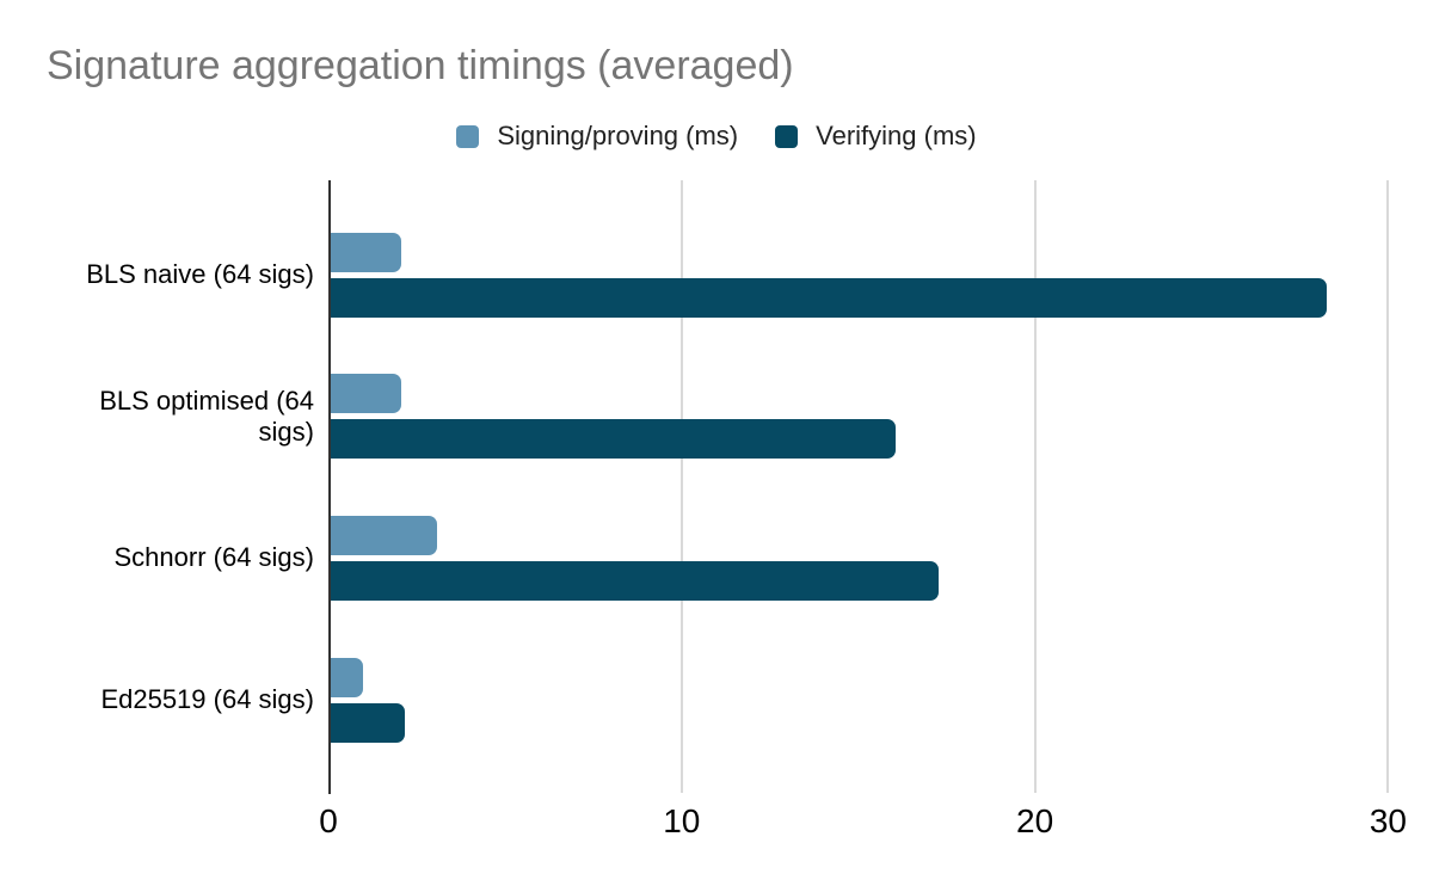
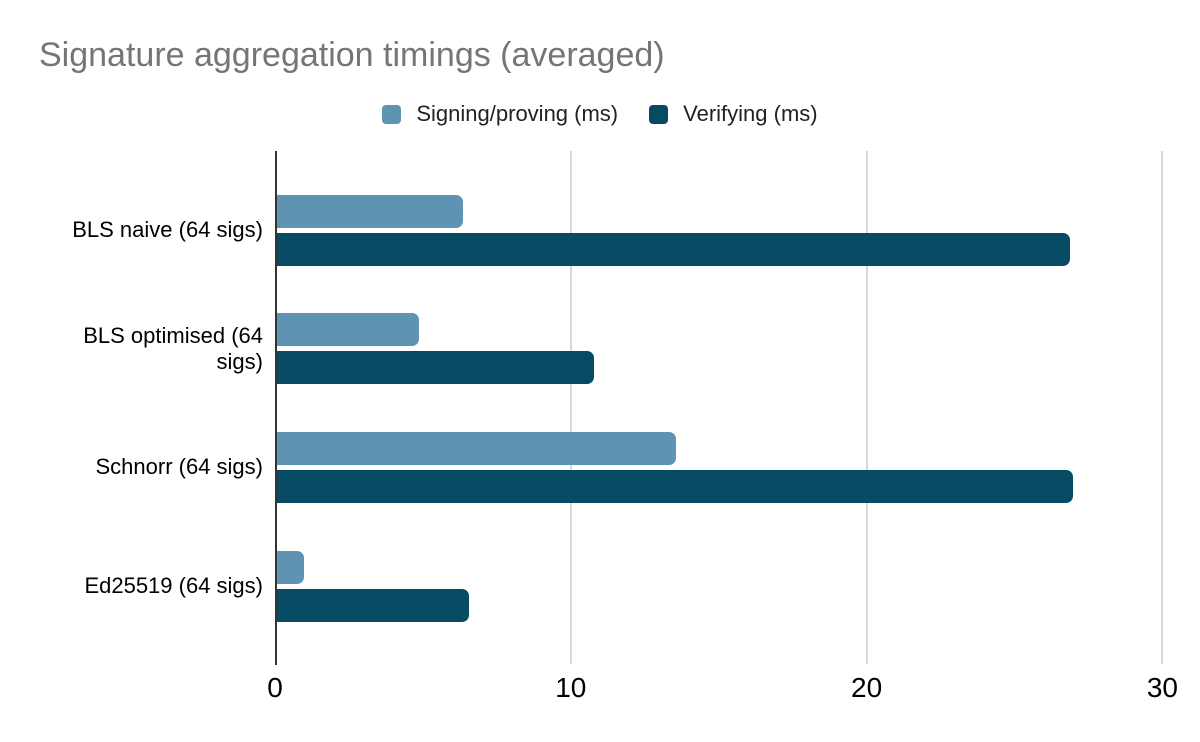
Signing/proving (ms)/BLS naive (64 sigs): 2.0 -> 6.3
Verifying (ms)/BLS naive (64 sigs): 28.2 -> 26.8
Signing/proving (ms)/BLS optimised (64 sigs): 2.0 -> 4.8
Verifying (ms)/BLS optimised (64 sigs): 16.0 -> 10.7
Signing/proving (ms)/Schnorr (64 sigs): 3.0 -> 13.5
Verifying (ms)/Schnorr (64 sigs): 17.2 -> 26.9
Verifying (ms)/Ed25519 (64 sigs): 2.1 -> 6.5
